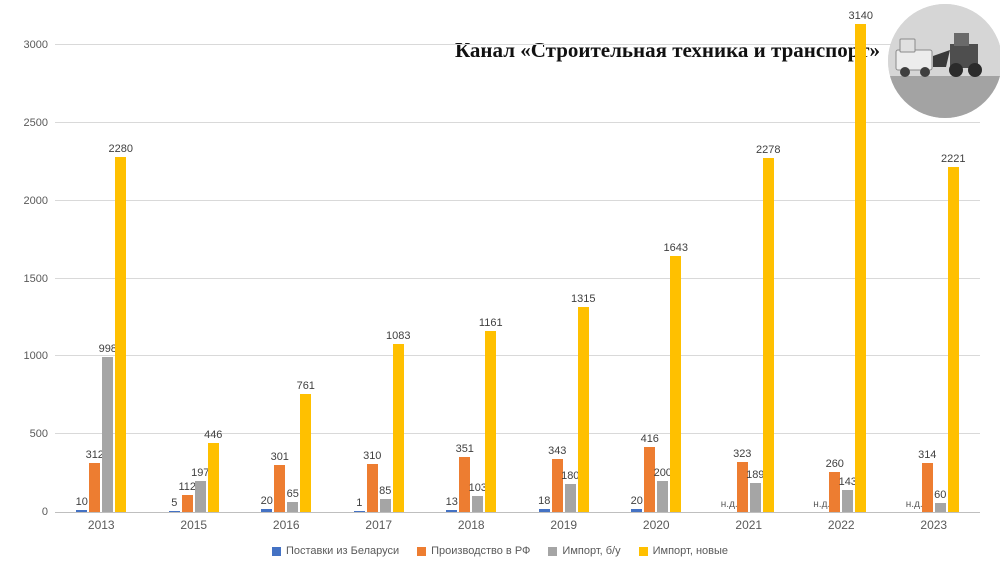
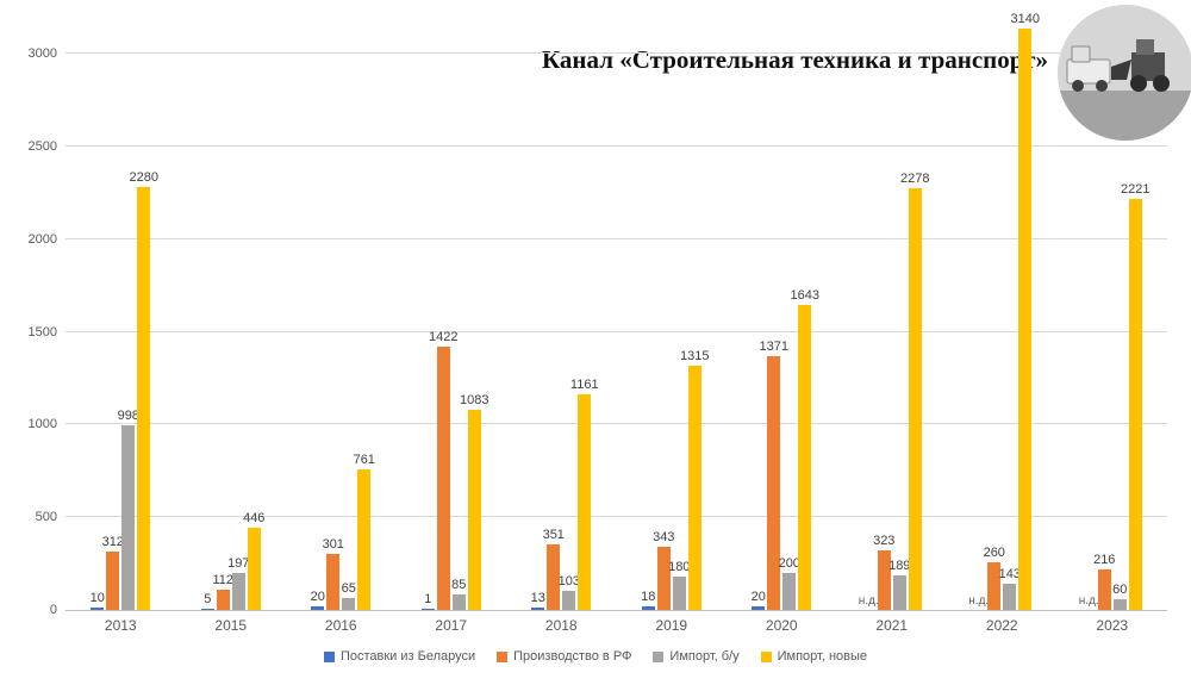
Производство в РФ/2017: 310 -> 1422
Производство в РФ/2020: 416 -> 1371
Производство в РФ/2023: 314 -> 216
